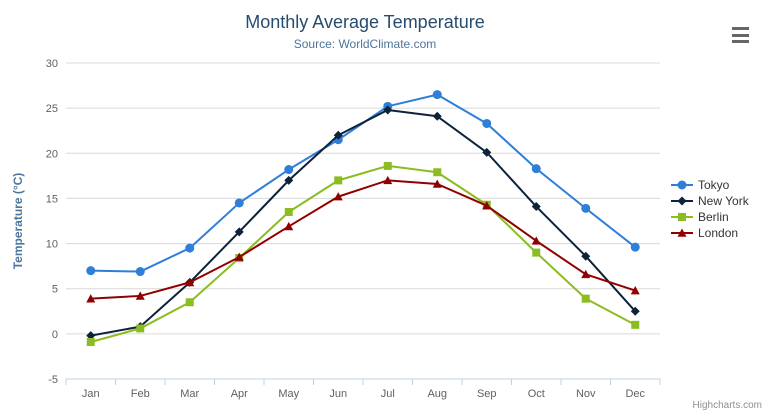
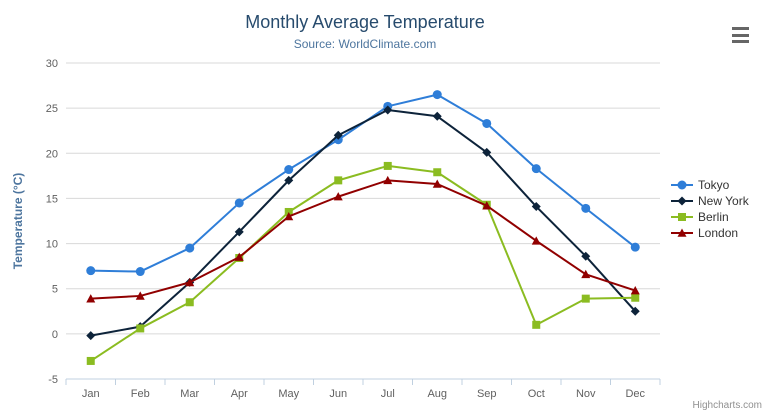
Berlin/Jan: -1 -> -3
London/May: 12 -> 13
Berlin/Oct: 9 -> 1
Berlin/Dec: 1 -> 4
